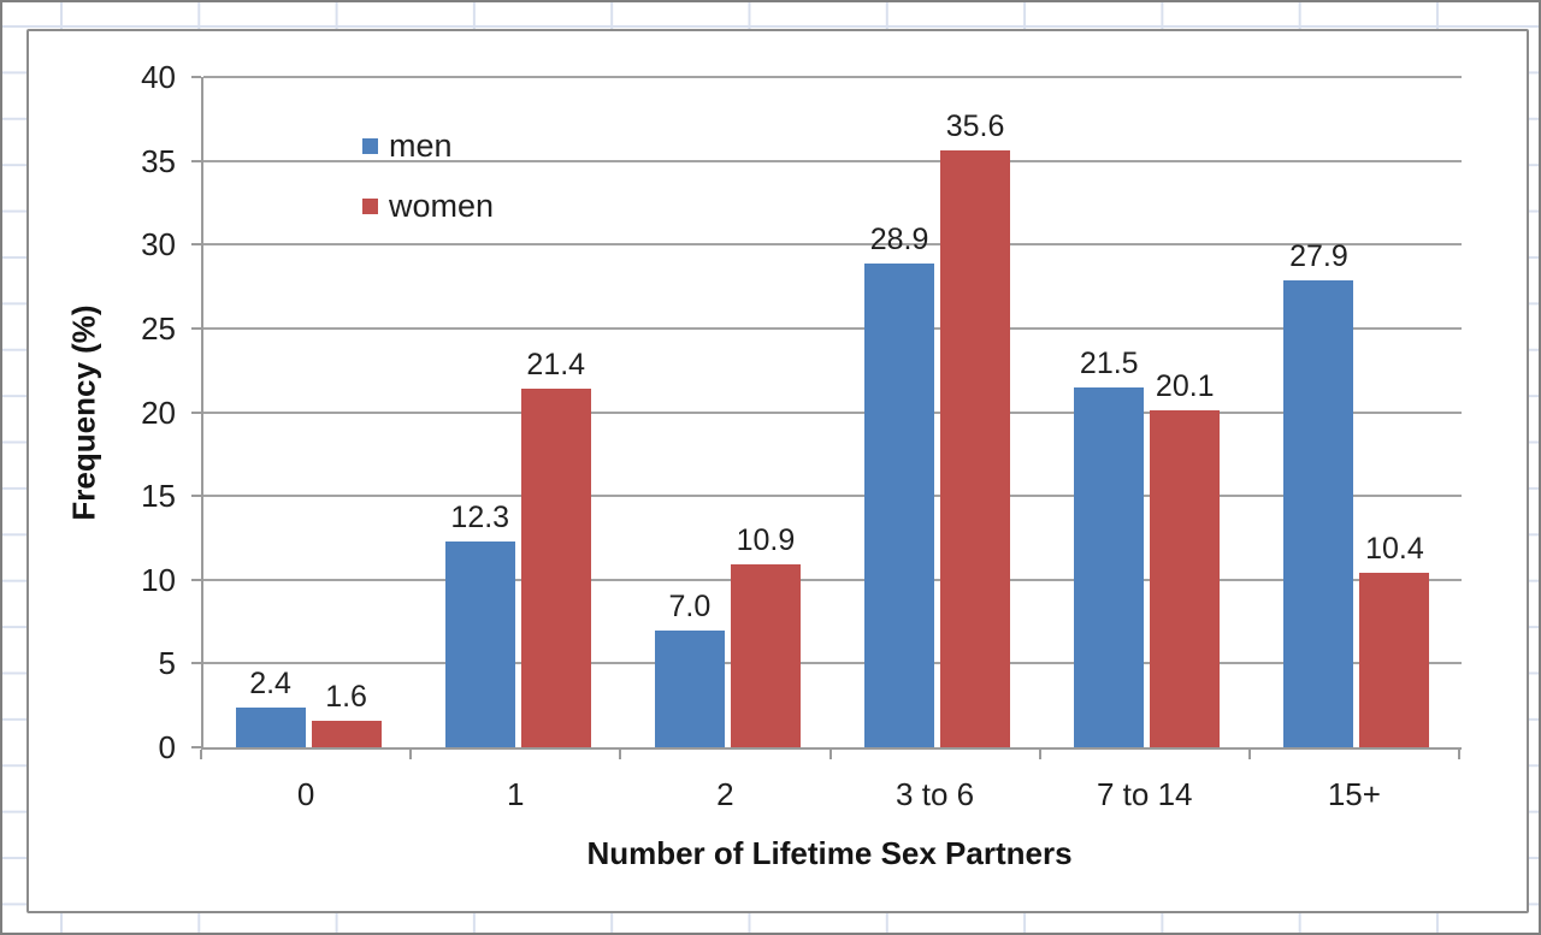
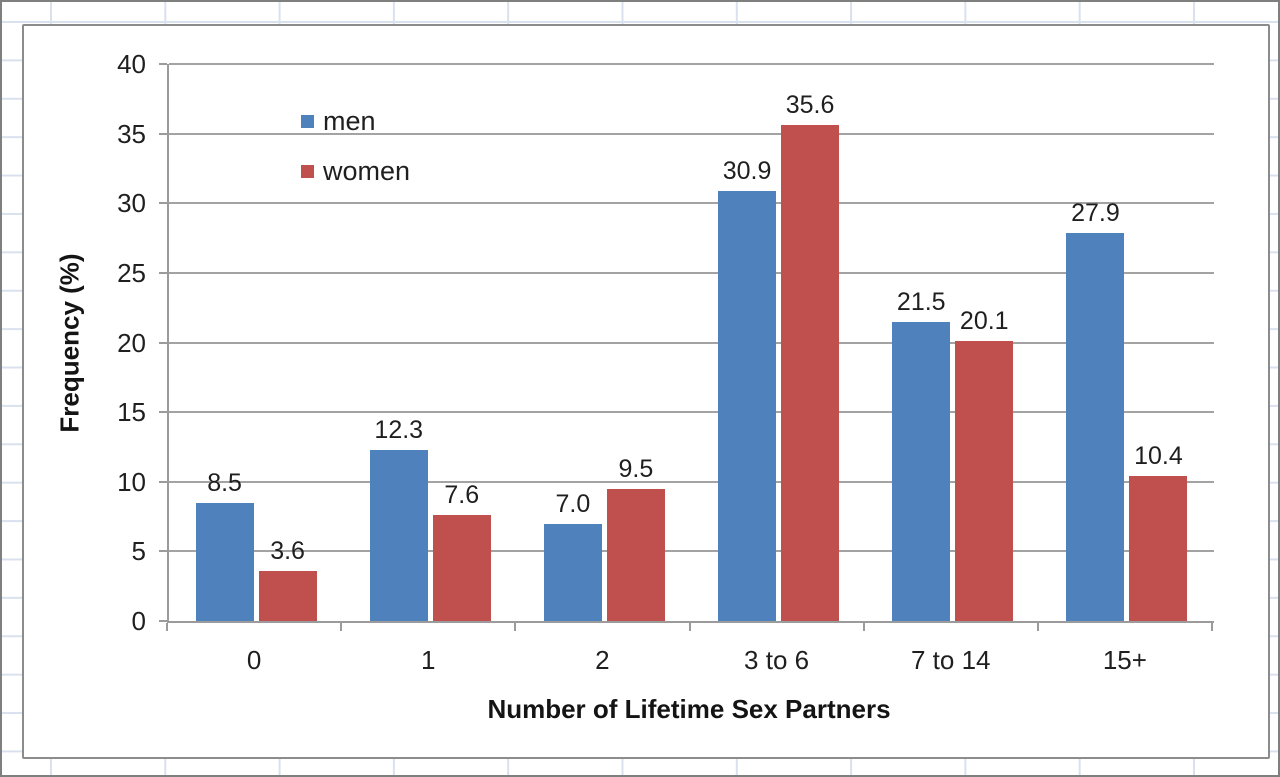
men/0: 2.4 -> 8.5
women/0: 1.6 -> 3.6
women/1: 21.4 -> 7.6
women/2: 10.9 -> 9.5
men/3 to 6: 28.9 -> 30.9
